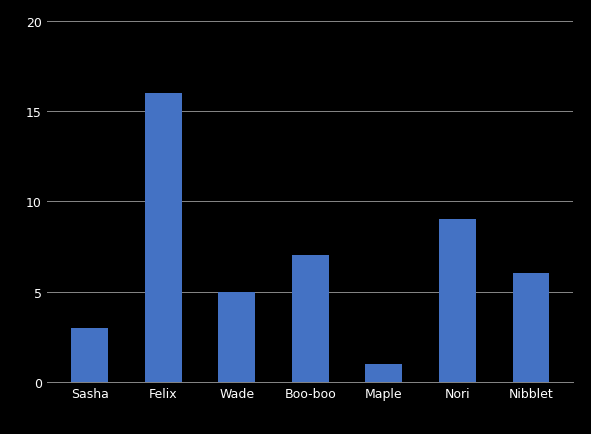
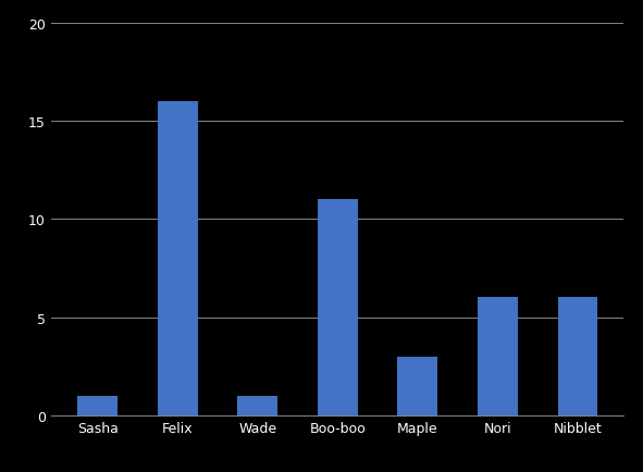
Sasha: 3 -> 1
Wade: 5 -> 1
Boo-boo: 7 -> 11
Maple: 1 -> 3
Nori: 9 -> 6
